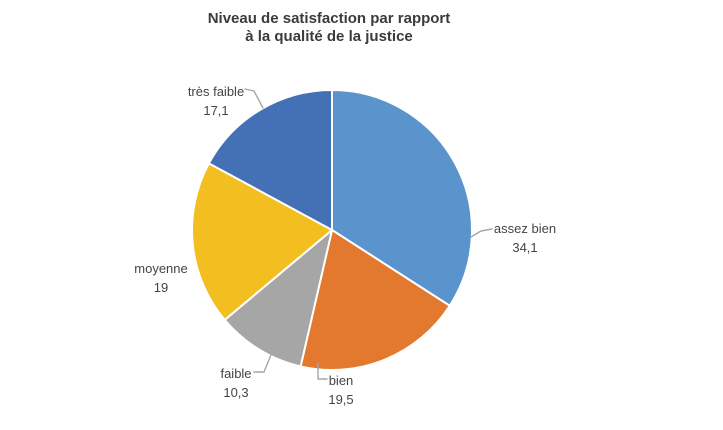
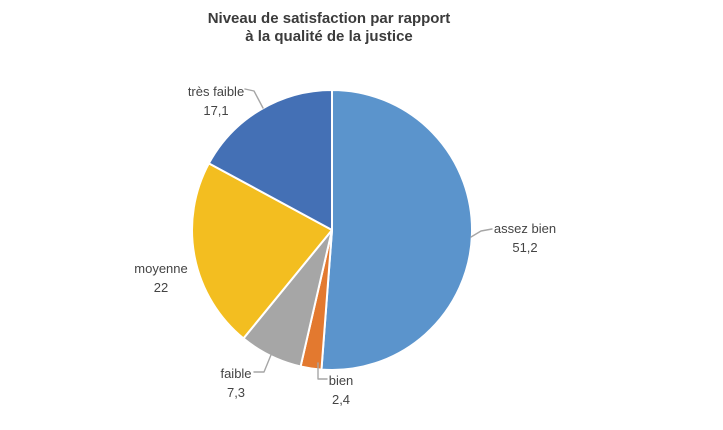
assez bien: 34,1 -> 51,2
bien: 19,5 -> 2,4
faible: 10,3 -> 7,3
moyenne: 19 -> 22
